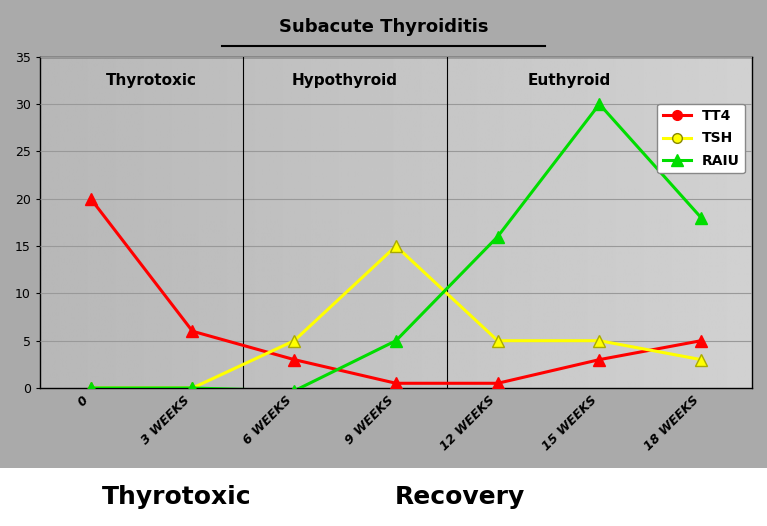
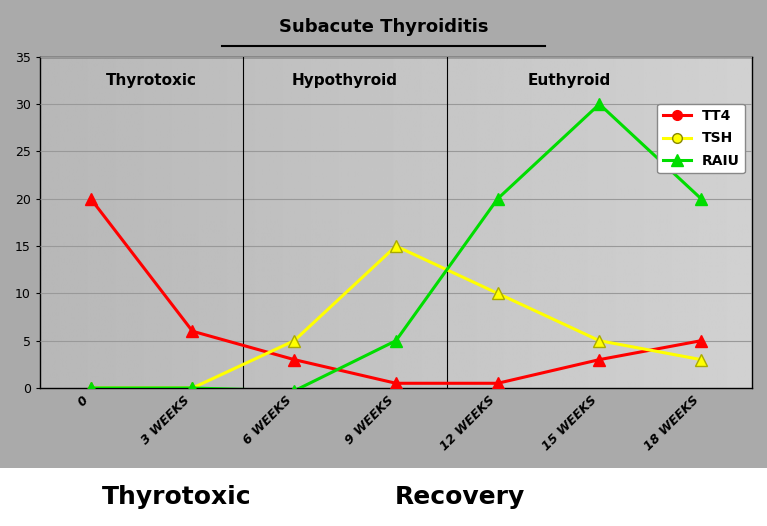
TSH/12 WEEKS: 5 -> 10
RAIU/12 WEEKS: 16.0 -> 20.0
RAIU/18 WEEKS: 18.0 -> 20.0
